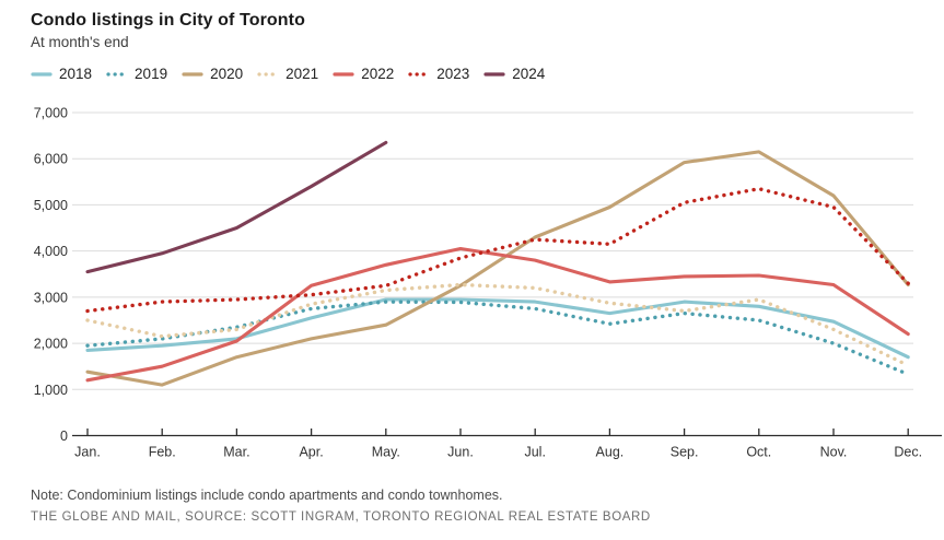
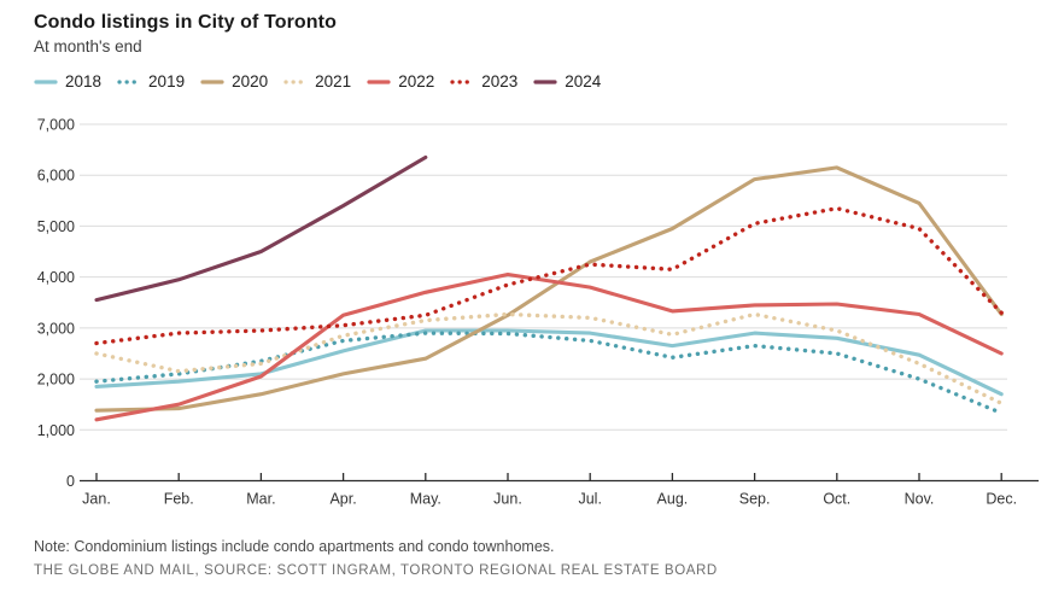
2020/Feb.: 1100 -> 1400
2021/Sep.: 2700 -> 3300
2020/Nov.: 5200 -> 5400
2022/Dec.: 2200 -> 2500
